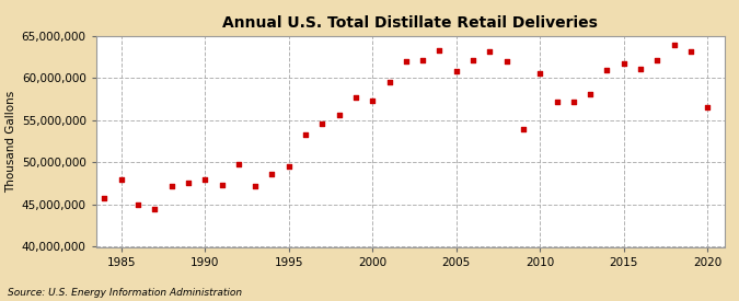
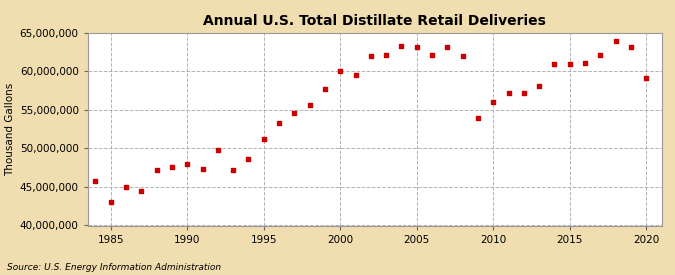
1985: 48,000,000 -> 43,100,000
1995: 49,600,000 -> 51,200,000
2000: 57,400,000 -> 60,000,000
2005: 60,800,000 -> 63,200,000
2010: 60,600,000 -> 56,100,000
2015: 61,800,000 -> 61,000,000
2020: 56,600,000 -> 59,200,000
